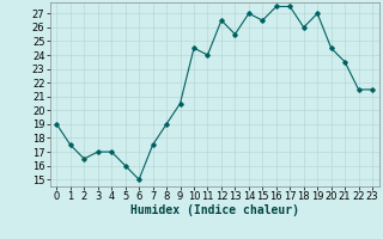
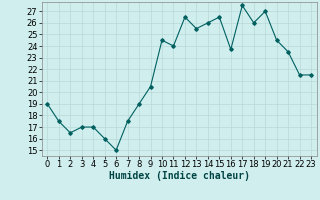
14: 27.0 -> 26.0
16: 27.5 -> 23.7
